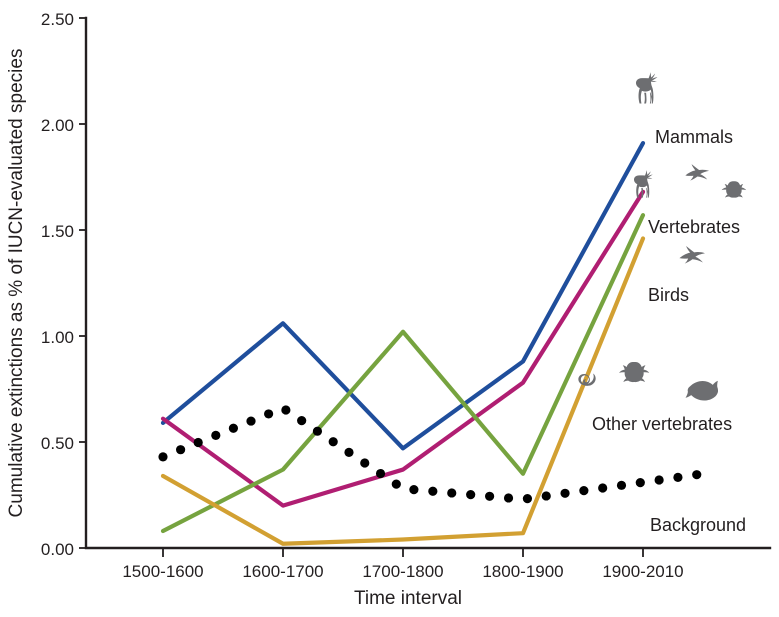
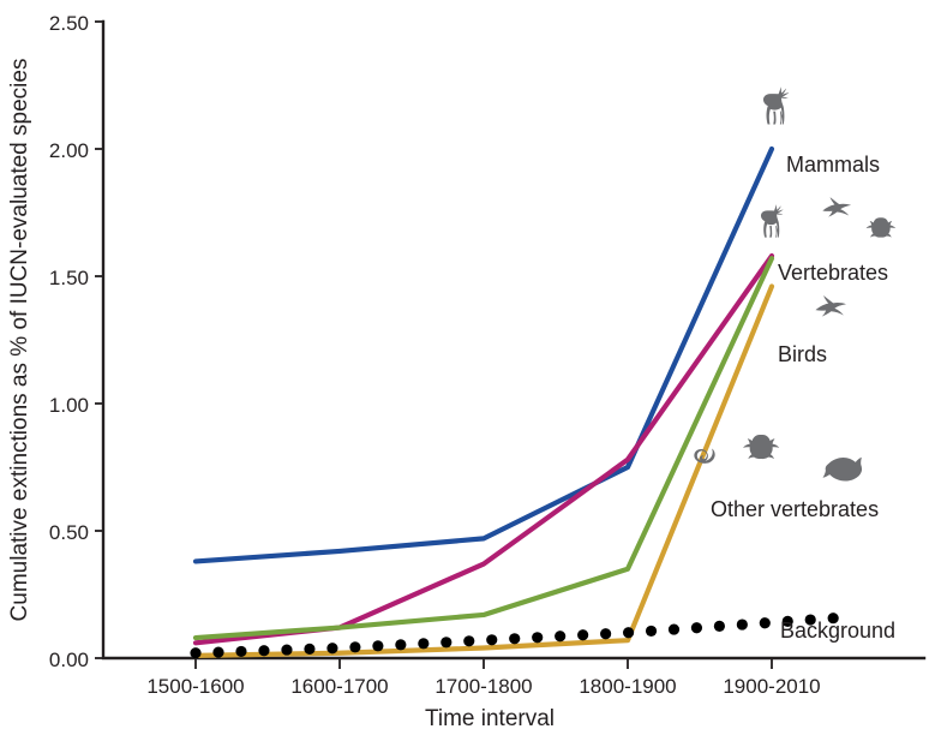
Mammals/1500-1600: 0.59 -> 0.38
Vertebrates/1500-1600: 0.61 -> 0.06
Other vertebrates/1500-1600: 0.34 -> 0.01
Background/1500-1600: 0.43 -> 0.02
Mammals/1600-1700: 1.06 -> 0.42
Vertebrates/1600-1700: 0.20 -> 0.12
Birds/1600-1700: 0.37 -> 0.12
Background/1600-1700: 0.66 -> 0.04
Birds/1700-1800: 1.02 -> 0.17
Background/1700-1800: 0.28 -> 0.07
Mammals/1800-1900: 0.88 -> 0.75
Background/1800-1900: 0.23 -> 0.10
Mammals/1900-2010: 1.91 -> 2.00
Vertebrates/1900-2010: 1.68 -> 1.58
Background/1900-2010: 0.31 -> 0.14
